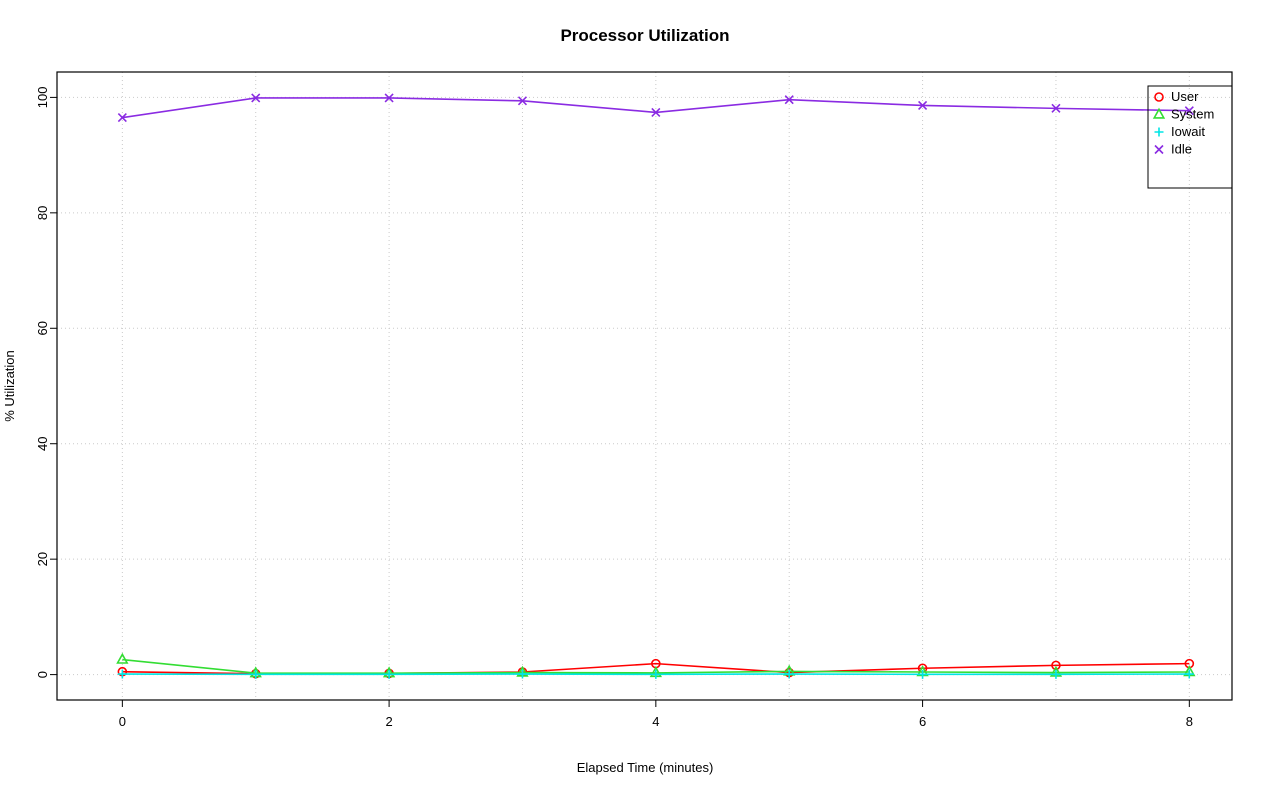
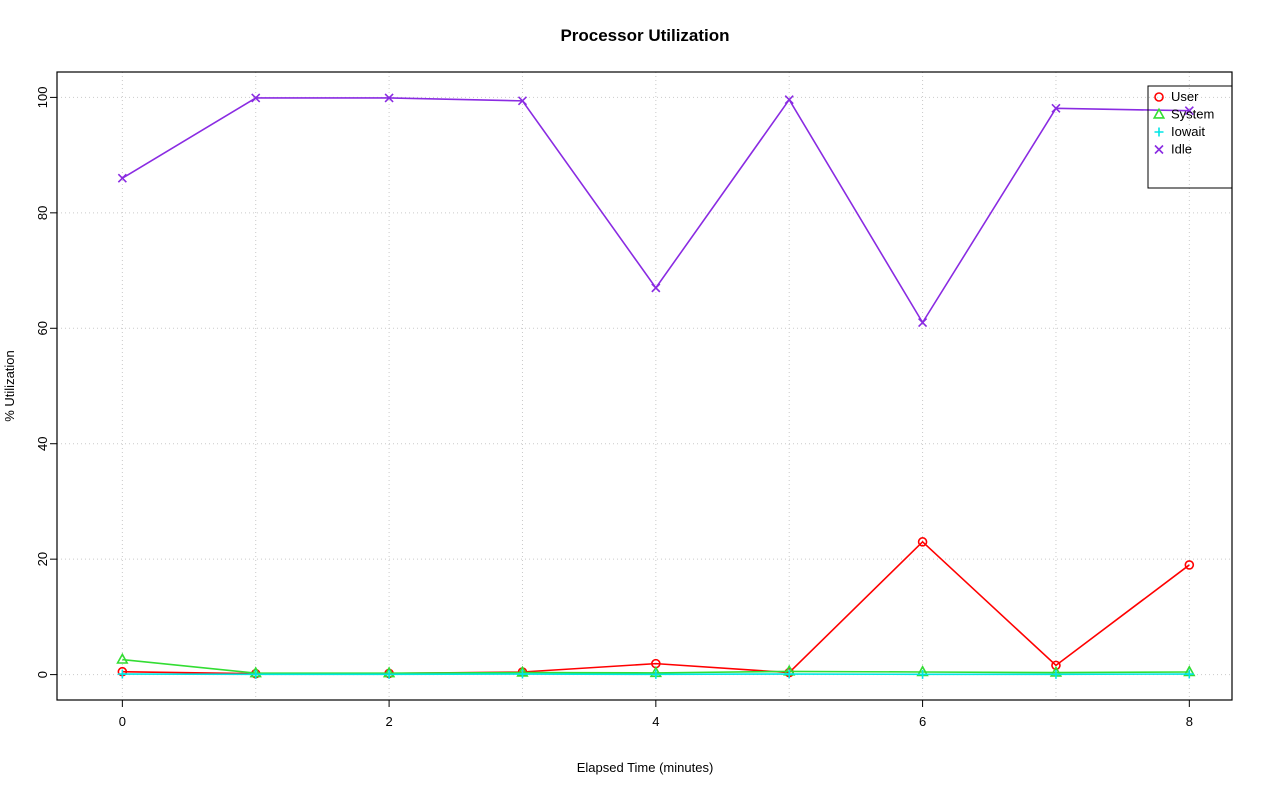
Idle/0: 96 -> 86
Idle/4: 97 -> 67
User/6: 1 -> 23
Idle/6: 99 -> 61
User/8: 2 -> 19
